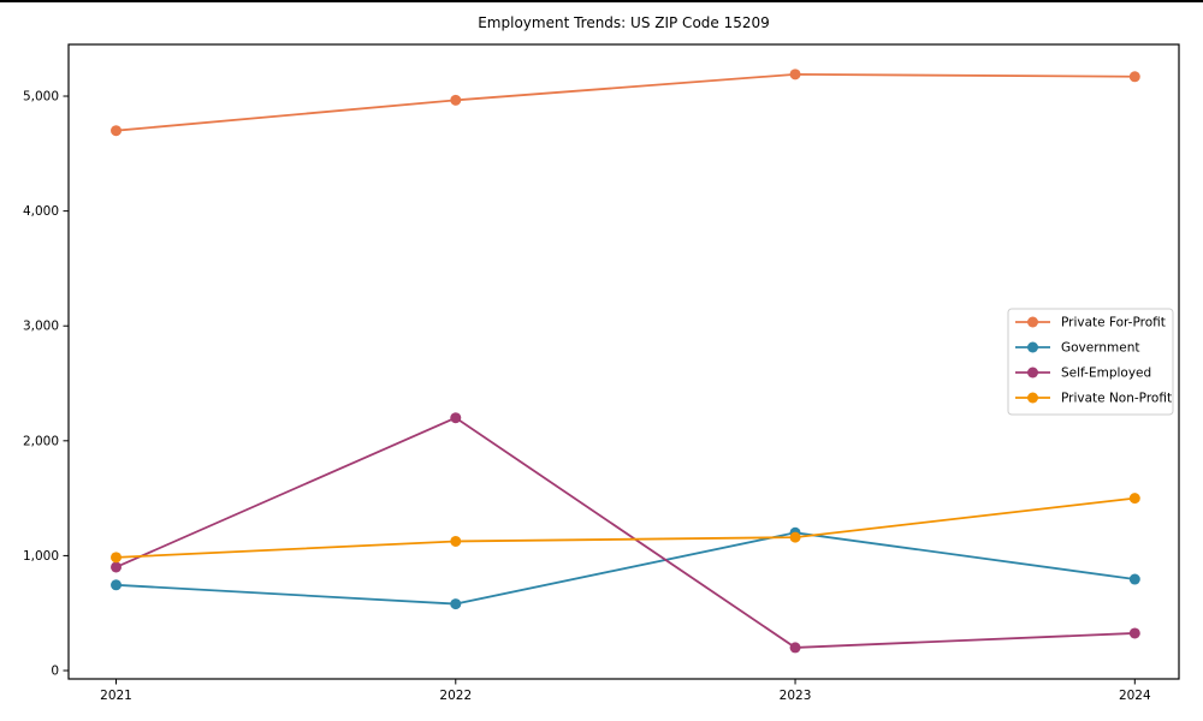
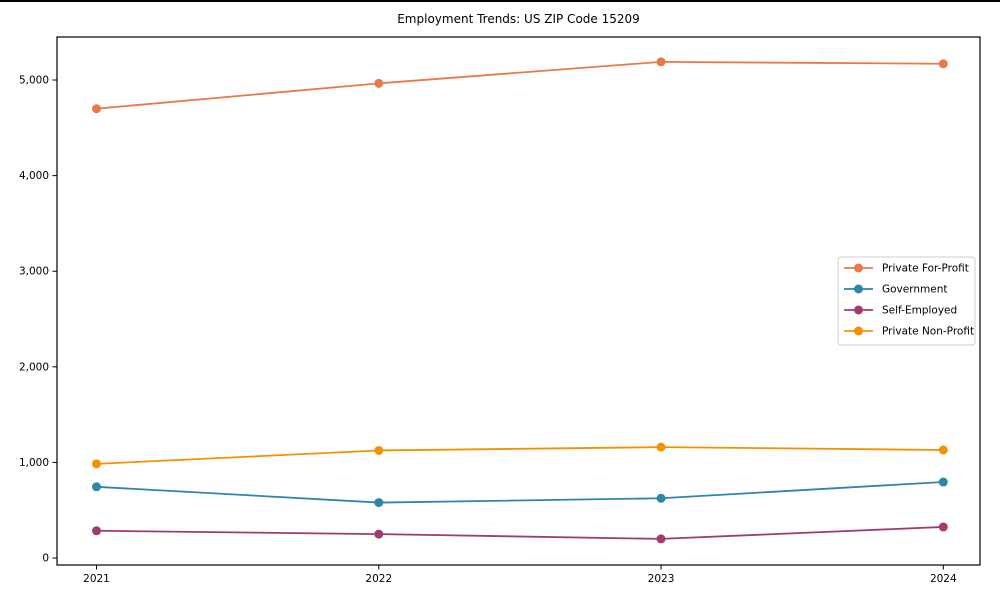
Self-Employed/2021: 900 -> 300
Self-Employed/2022: 2200 -> 200
Government/2023: 1200 -> 600
Private Non-Profit/2024: 1500 -> 1100
